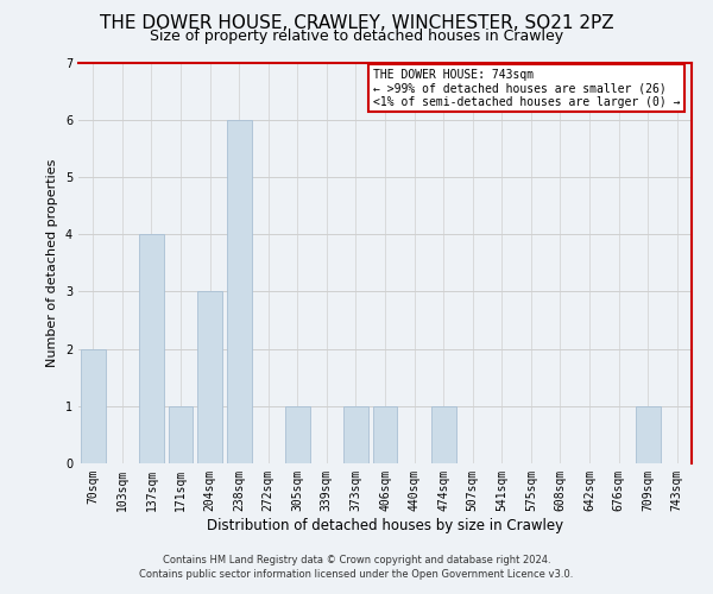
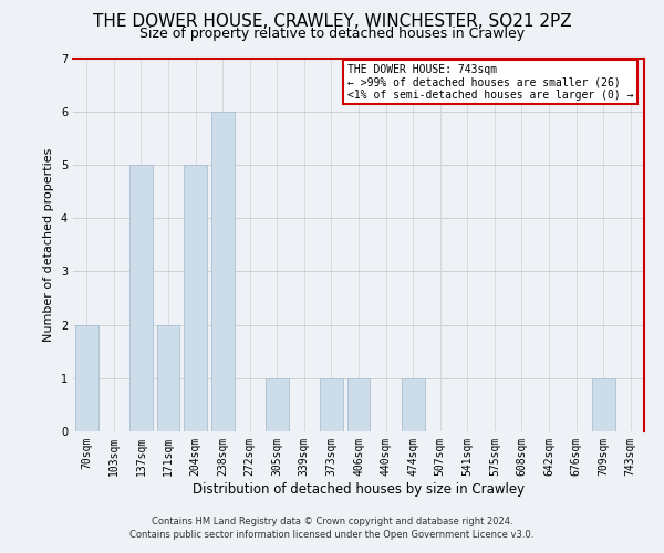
137sqm: 4 -> 5
171sqm: 1 -> 2
204sqm: 3 -> 5
